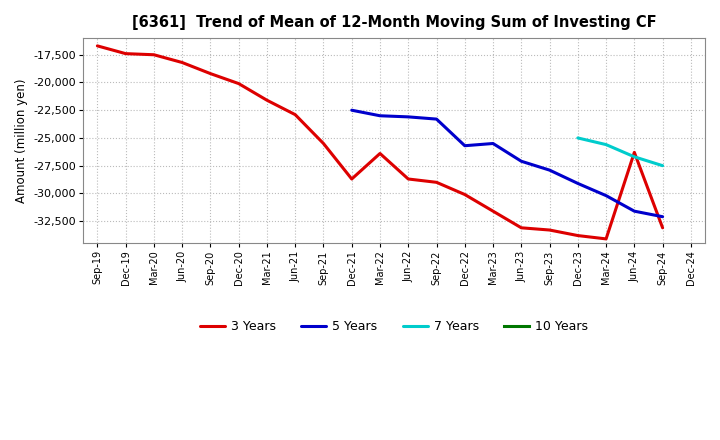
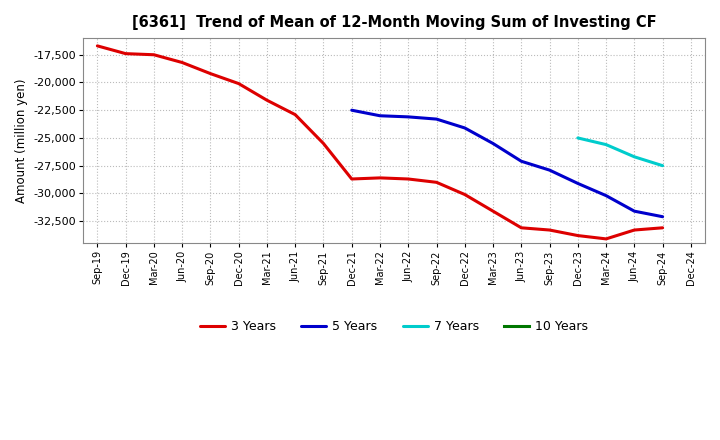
3 Years/Mar-22: -26,400 -> -28,600
5 Years/Dec-22: -25,700 -> -24,100
3 Years/Jun-24: -26,300 -> -33,300
